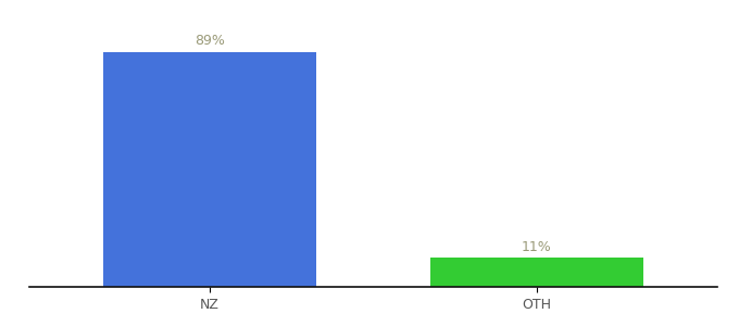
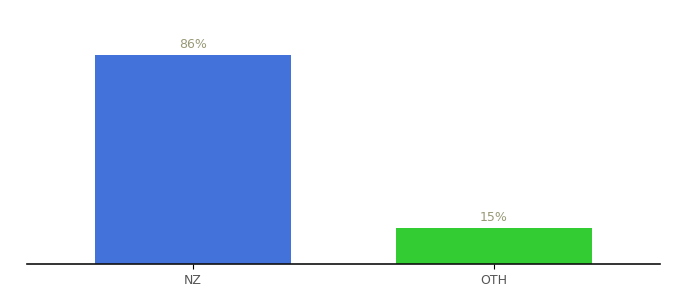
NZ: 89% -> 86%
OTH: 11% -> 15%
